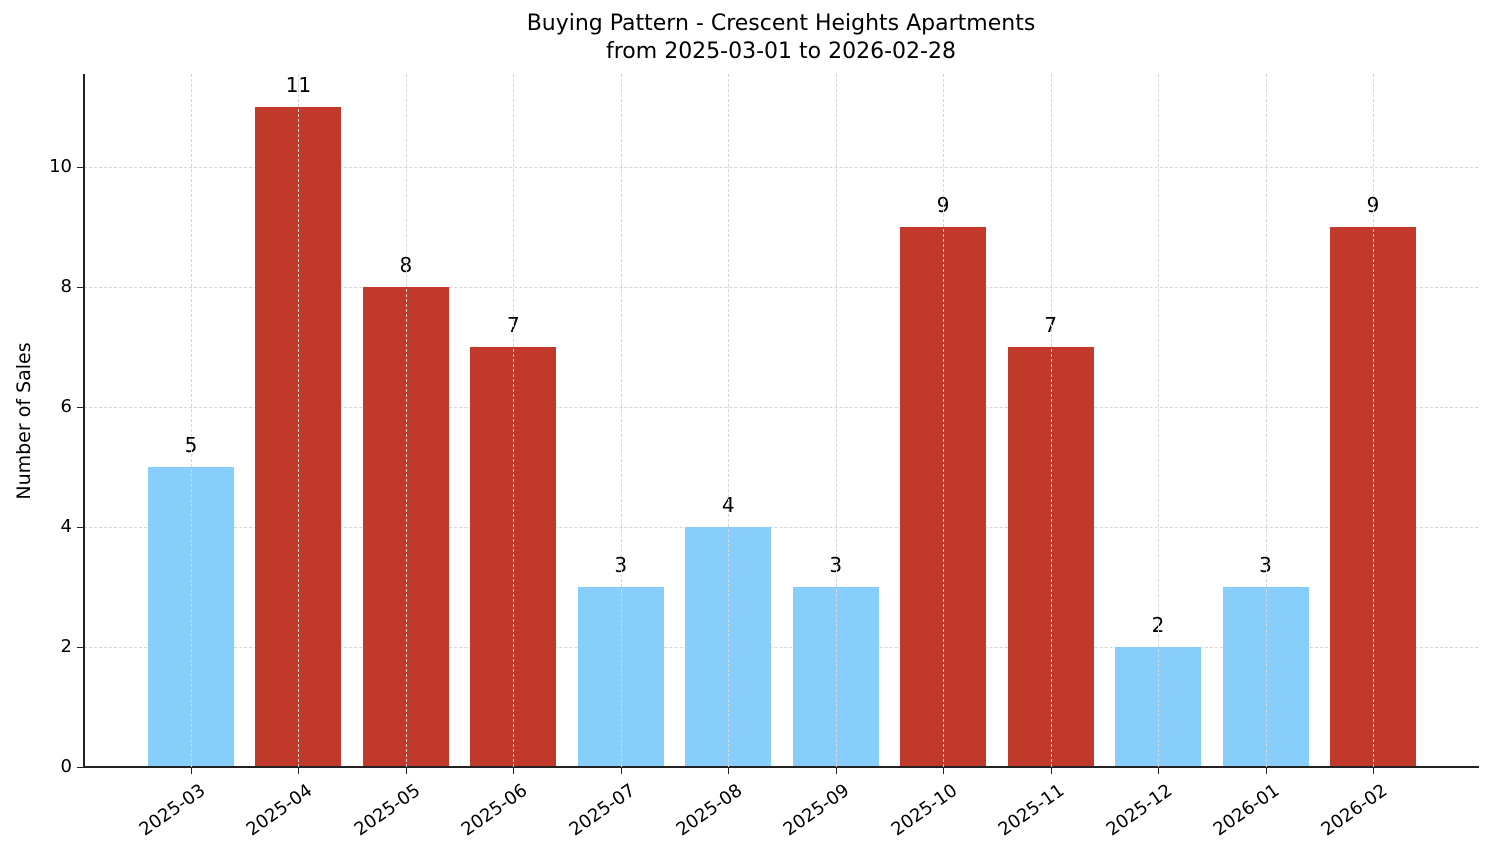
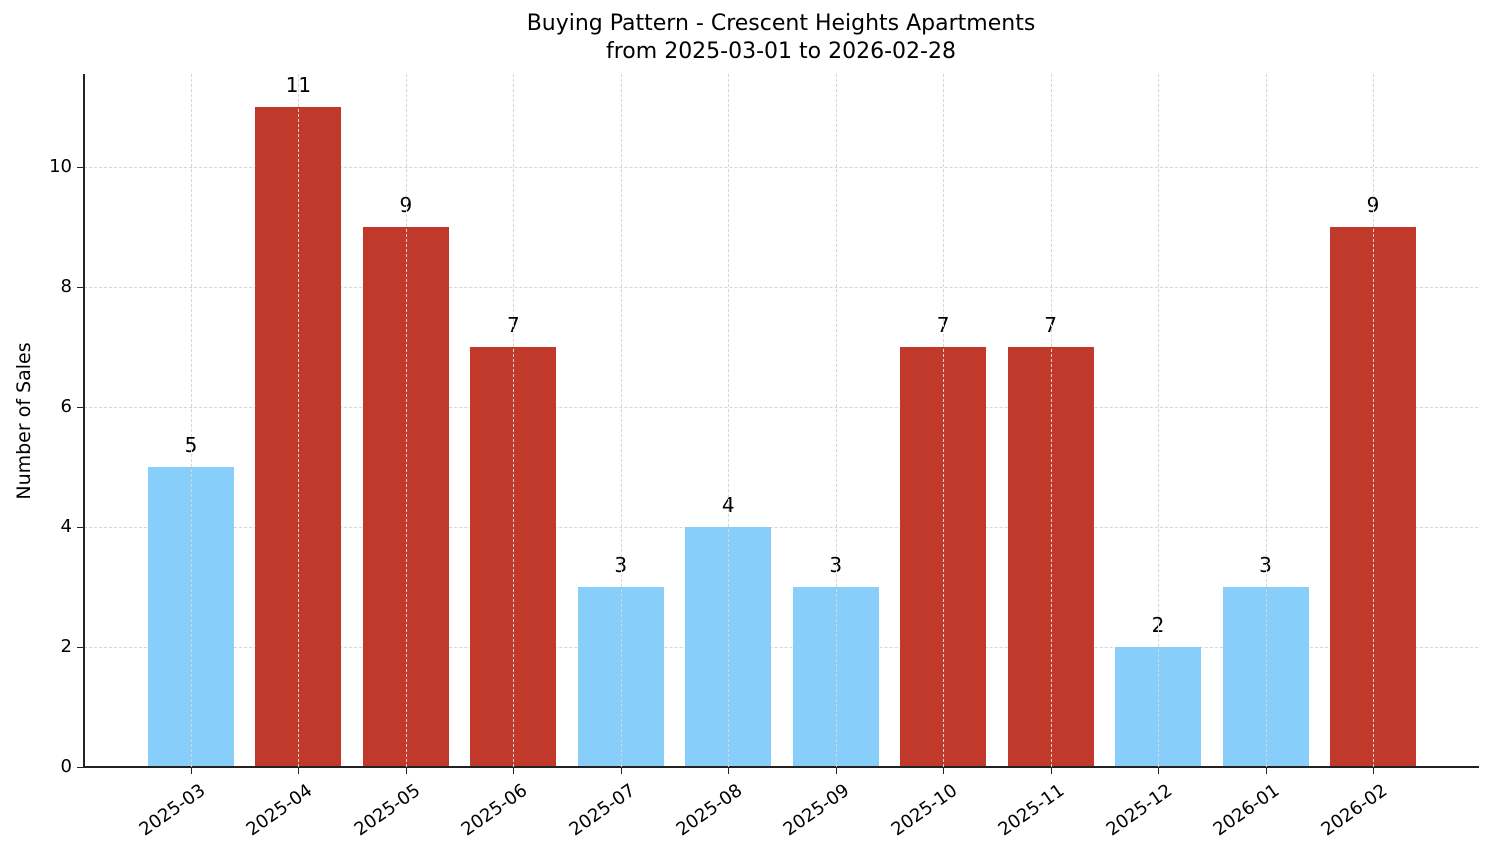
2025-05: 8 -> 9
2025-10: 9 -> 7
